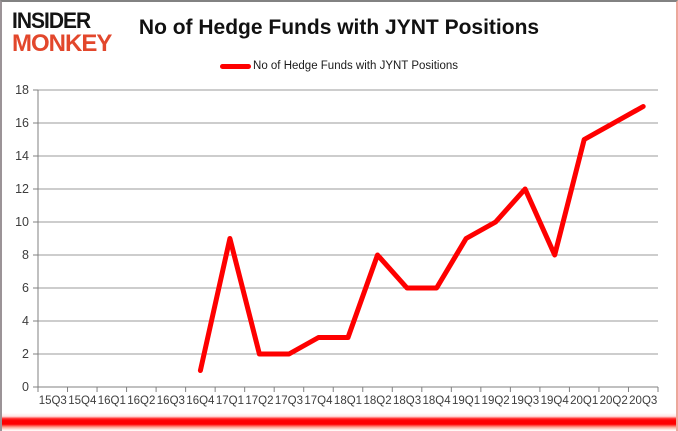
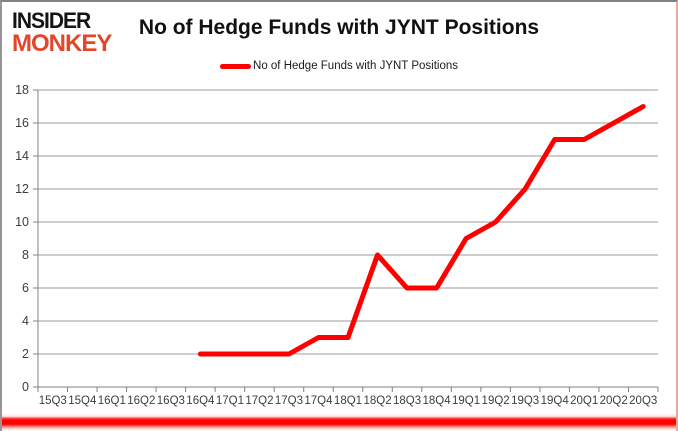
16Q4: 1 -> 2
17Q1: 9 -> 2
19Q4: 8 -> 15
